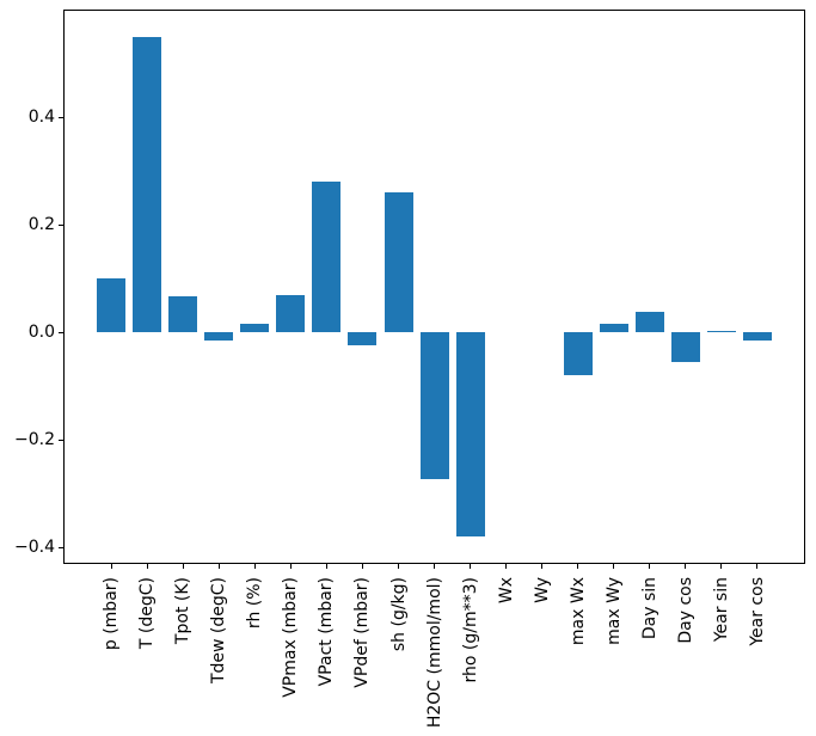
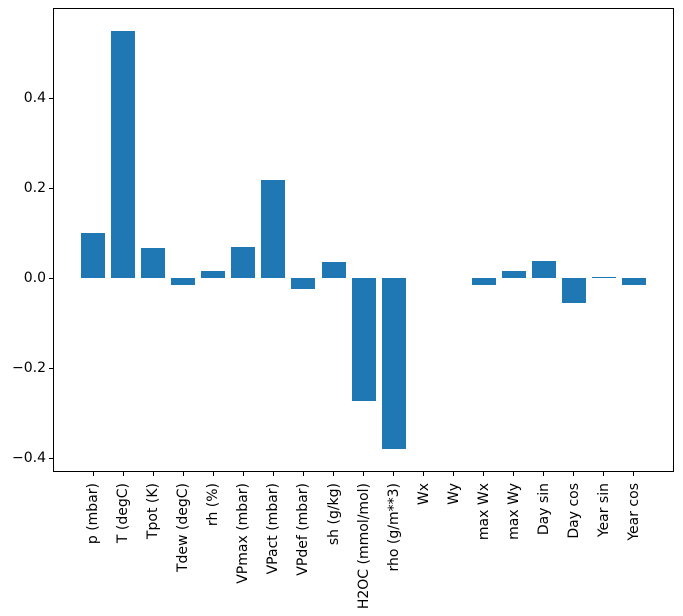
VPact (mbar): 0.28 -> 0.22
sh (g/kg): 0.26 -> 0.04
max Wx: -0.08 -> -0.02
